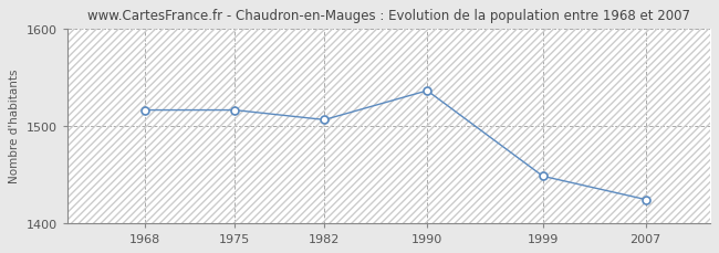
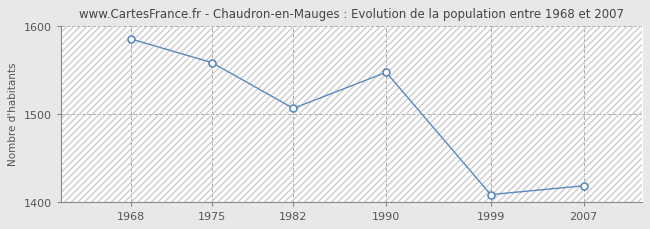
1968: 1516 -> 1585
1975: 1516 -> 1558
1990: 1536 -> 1547
1999: 1448 -> 1408
2007: 1424 -> 1418
